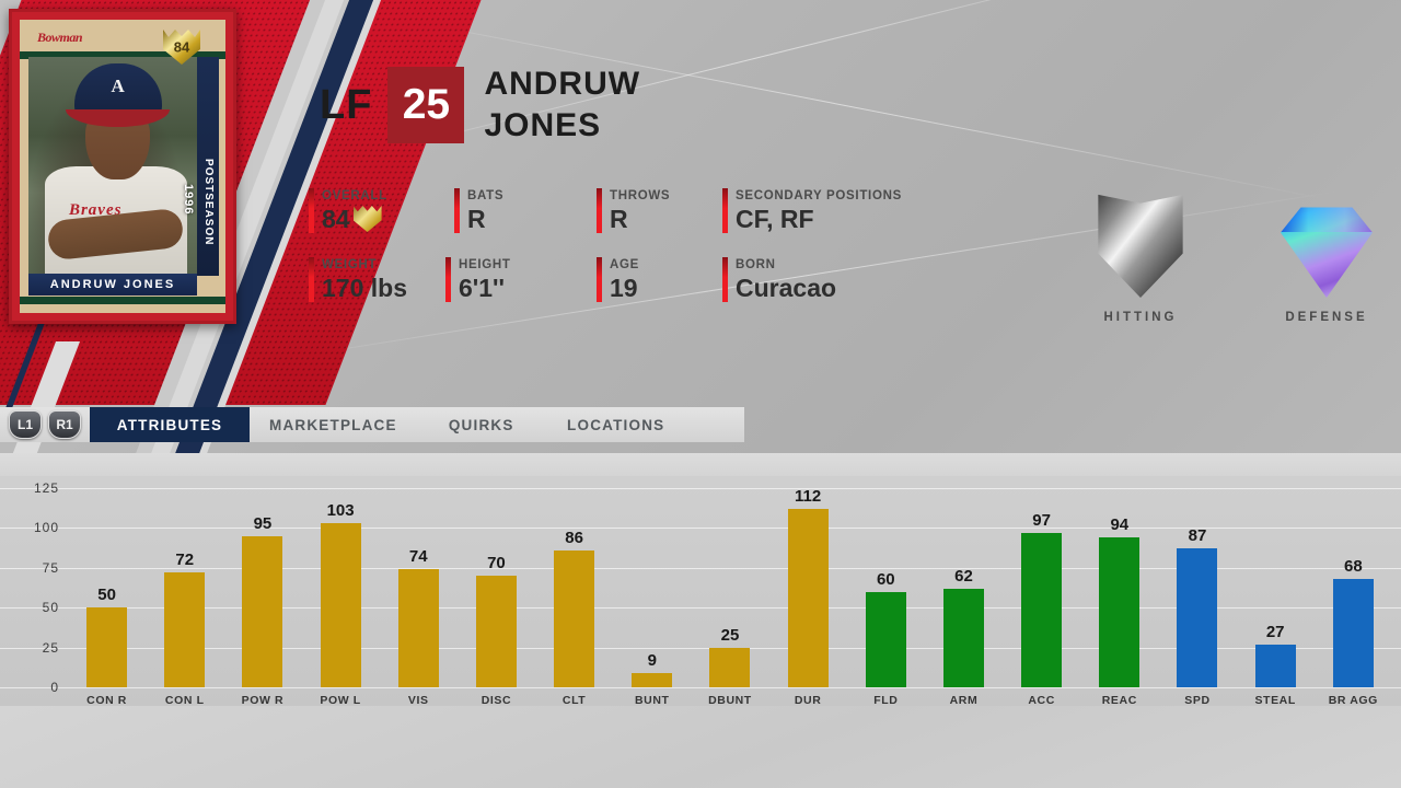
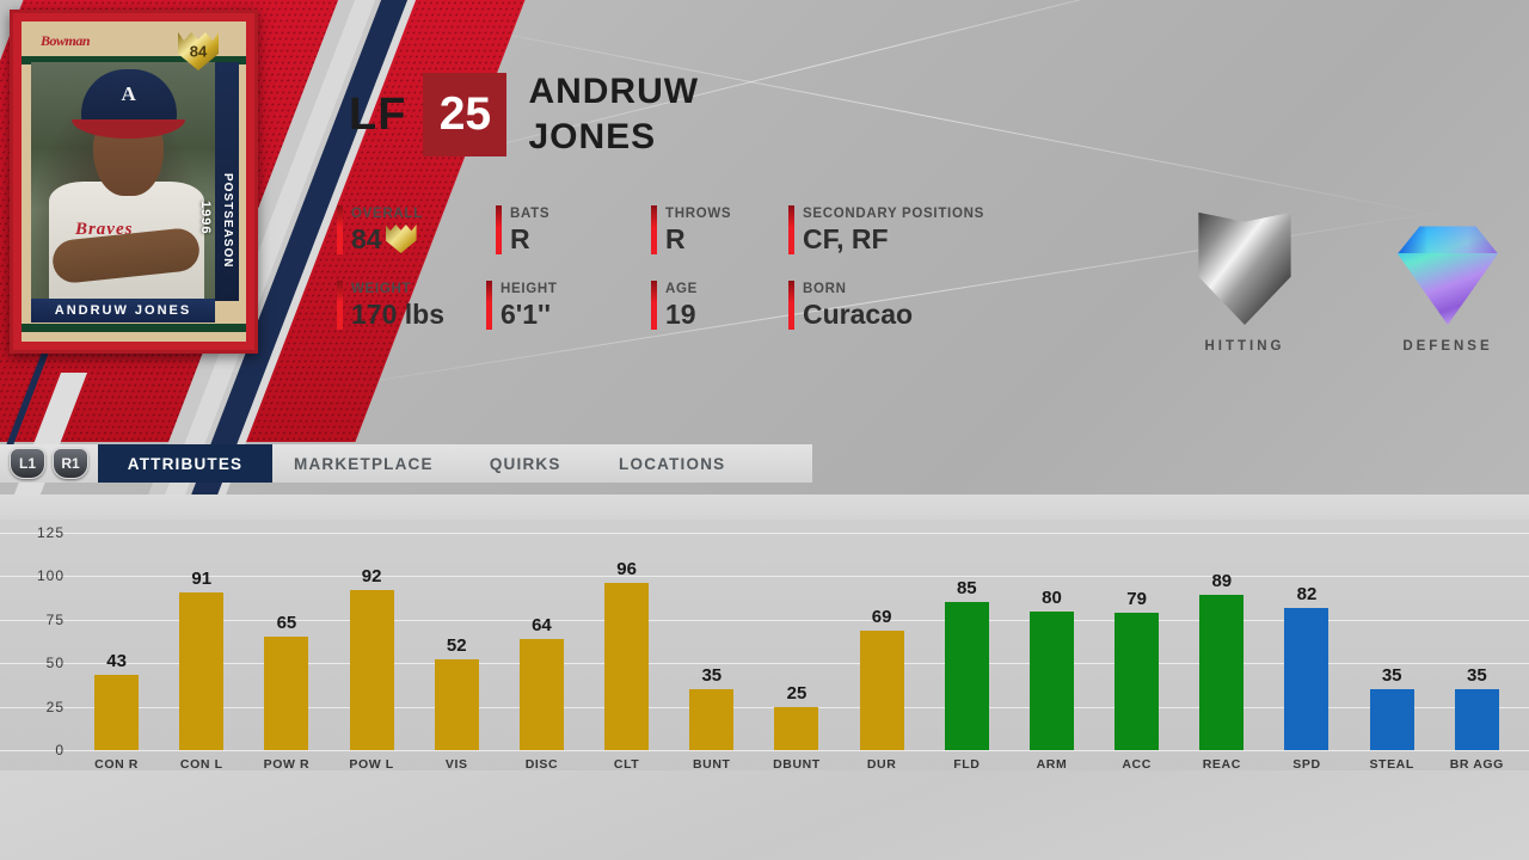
CON R: 50 -> 43
CON L: 72 -> 91
POW R: 95 -> 65
POW L: 103 -> 92
VIS: 74 -> 52
DISC: 70 -> 64
CLT: 86 -> 96
BUNT: 9 -> 35
DUR: 112 -> 69
FLD: 60 -> 85
ARM: 62 -> 80
ACC: 97 -> 79
REAC: 94 -> 89
SPD: 87 -> 82
STEAL: 27 -> 35
BR AGG: 68 -> 35
